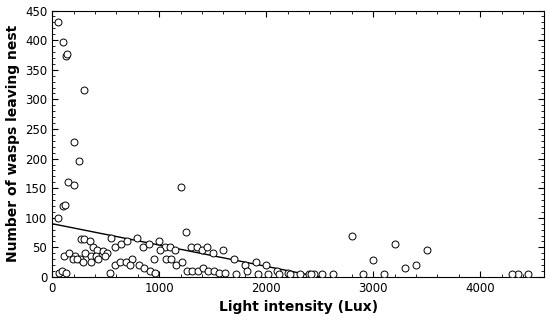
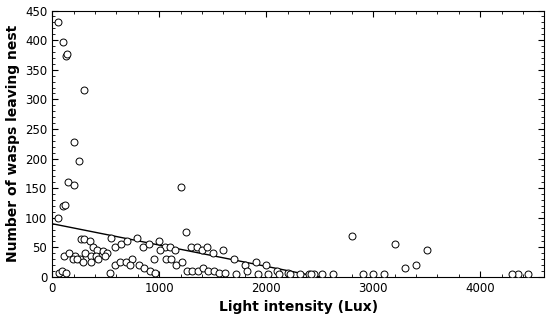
3000: 28 -> 5
